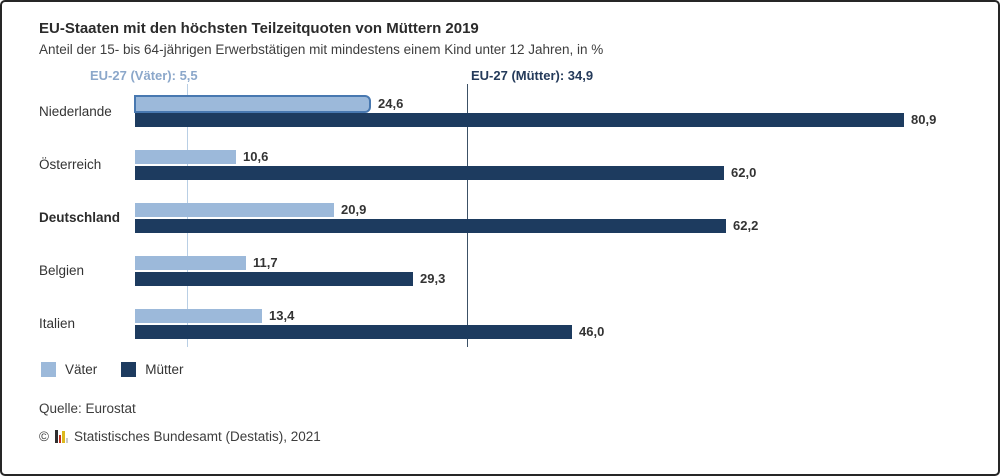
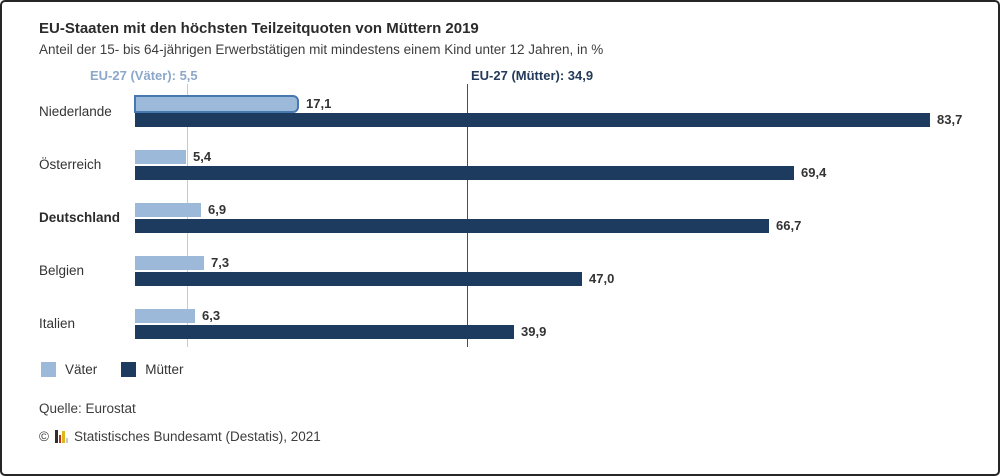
Väter/Niederlande: 24,6 -> 17,1
Mütter/Niederlande: 80,9 -> 83,7
Väter/Österreich: 10,6 -> 5,4
Mütter/Österreich: 62,0 -> 69,4
Väter/Deutschland: 20,9 -> 6,9
Mütter/Deutschland: 62,2 -> 66,7
Väter/Belgien: 11,7 -> 7,3
Mütter/Belgien: 29,3 -> 47,0
Väter/Italien: 13,4 -> 6,3
Mütter/Italien: 46,0 -> 39,9
